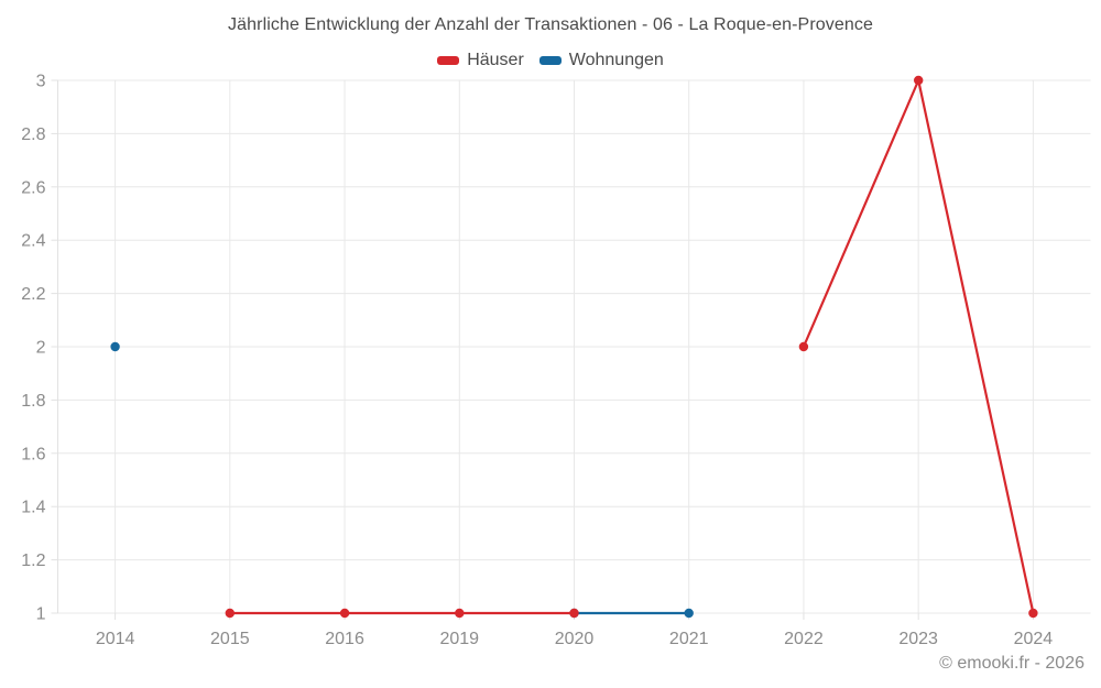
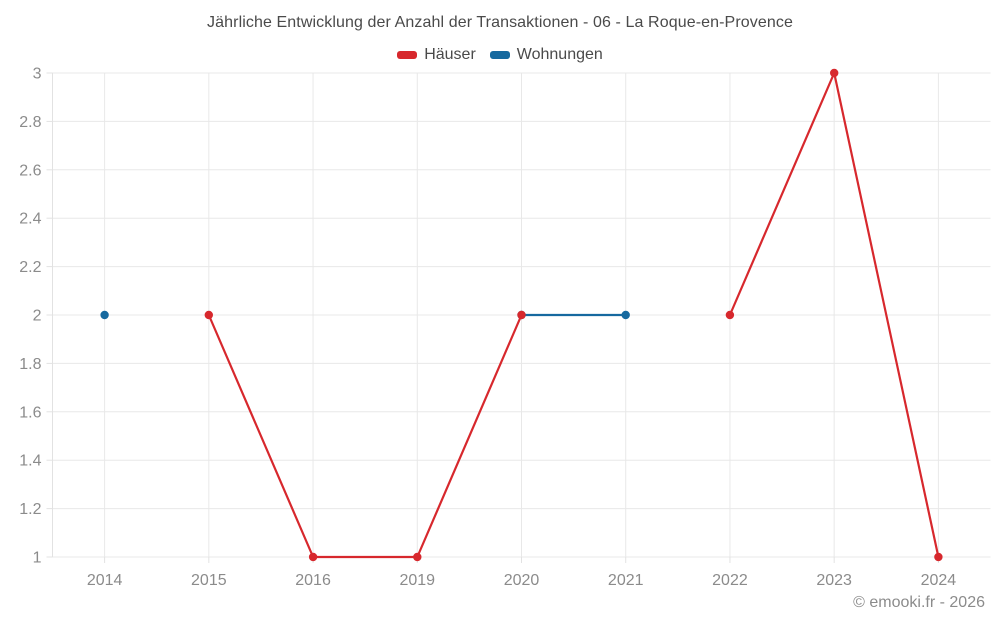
Häuser/2015: 1 -> 2
Häuser/2020: 1 -> 2
Wohnungen/2020: 1 -> 2
Wohnungen/2021: 1 -> 2
